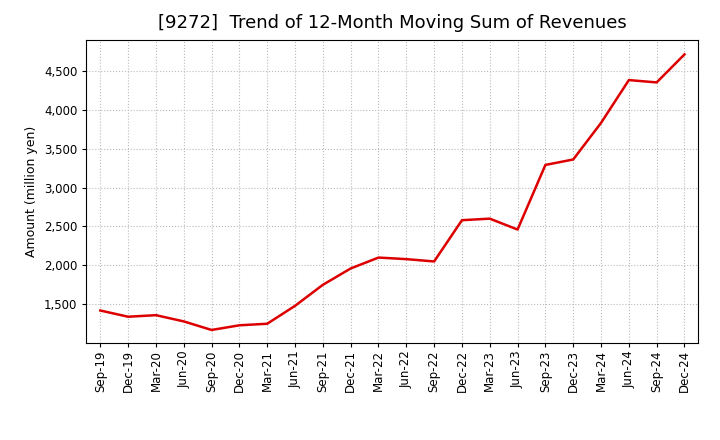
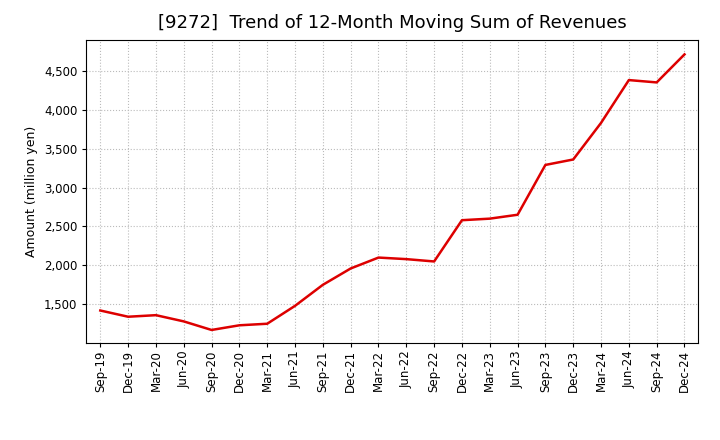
Jun-23: 2,460 -> 2,650
